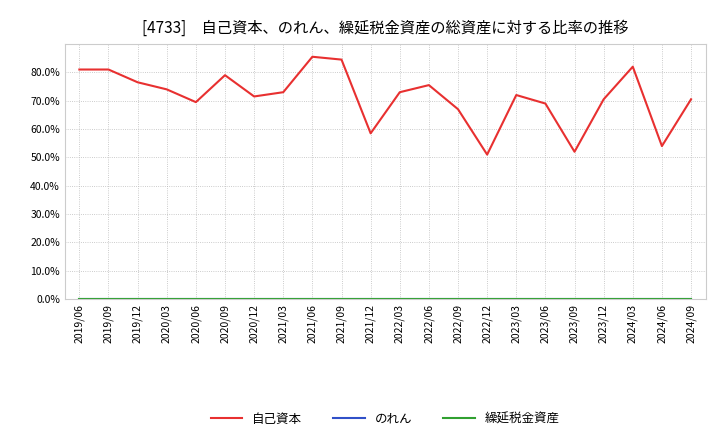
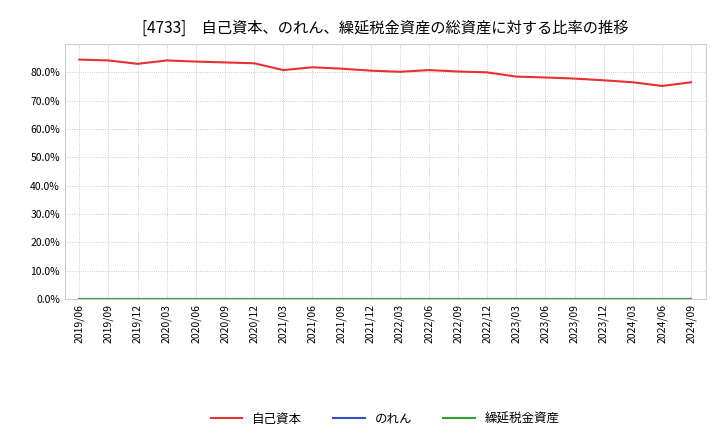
自己資本/2019/06: 81.0% -> 84.5%
自己資本/2019/09: 81.0% -> 84.2%
自己資本/2019/12: 76.5% -> 83.0%
自己資本/2020/03: 74.0% -> 84.2%
自己資本/2020/06: 69.5% -> 83.8%
自己資本/2020/09: 79.0% -> 83.5%
自己資本/2020/12: 71.5% -> 83.2%
自己資本/2021/03: 73.0% -> 80.8%
自己資本/2021/06: 85.5% -> 81.8%
自己資本/2021/09: 84.5% -> 81.3%
自己資本/2021/12: 58.5% -> 80.6%
自己資本/2022/03: 73.0% -> 80.2%
自己資本/2022/06: 75.5% -> 80.8%
自己資本/2022/09: 67.0% -> 80.3%
自己資本/2022/12: 51.0% -> 80.0%
自己資本/2023/03: 72.0% -> 78.5%
自己資本/2023/06: 69.0% -> 78.2%
自己資本/2023/09: 52.0% -> 77.8%
自己資本/2023/12: 70.5% -> 77.2%
自己資本/2024/03: 82.0% -> 76.5%
自己資本/2024/06: 54.0% -> 75.2%
自己資本/2024/09: 70.5% -> 76.5%
